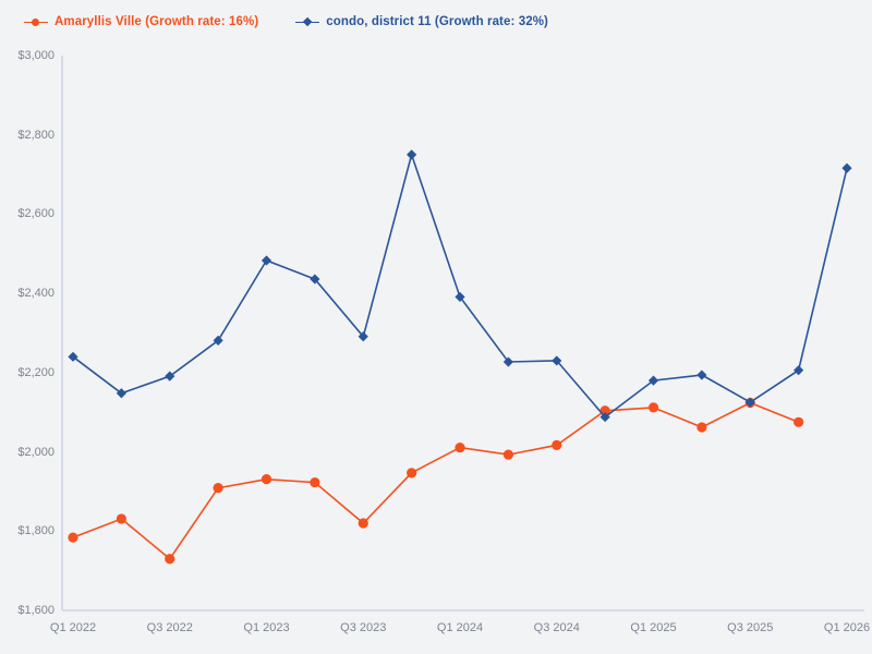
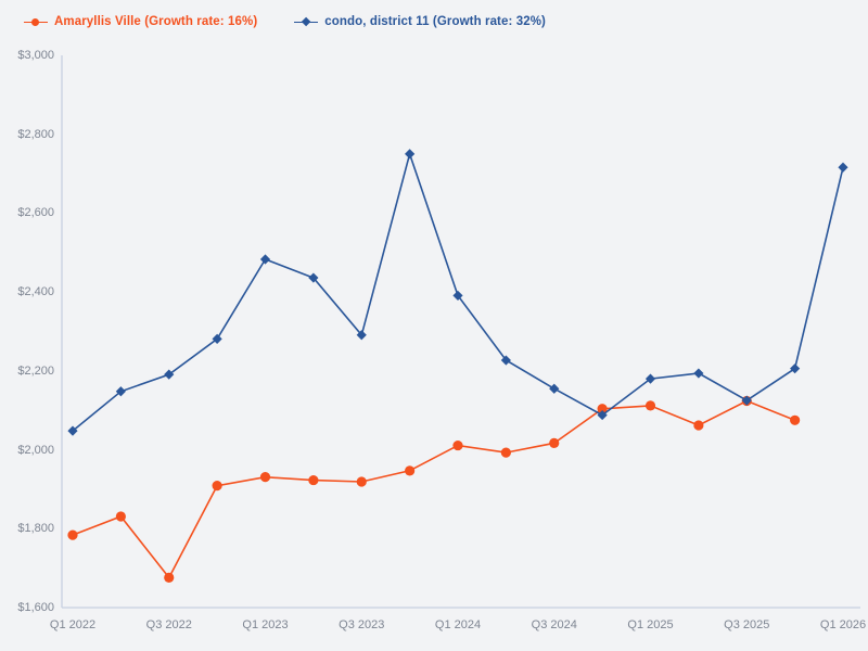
condo, district 11 (Growth rate: 32%)/Q1 2022: $2240 -> $2050
Amaryllis Ville (Growth rate: 16%)/Q3 2022: $1730 -> $1680
Amaryllis Ville (Growth rate: 16%)/Q3 2023: $1820 -> $1920
condo, district 11 (Growth rate: 32%)/Q3 2024: $2230 -> $2160
